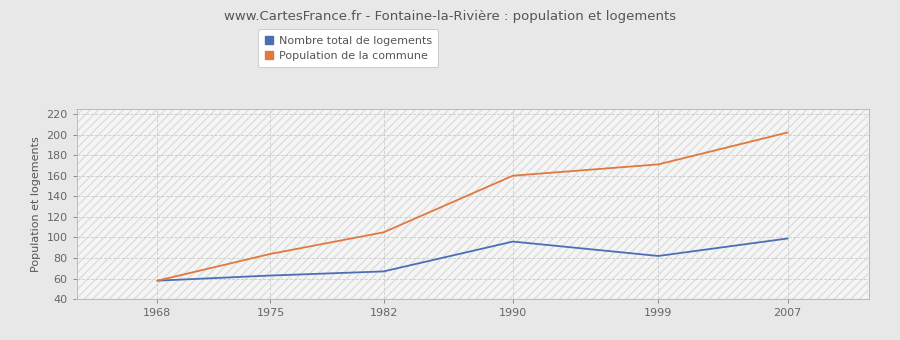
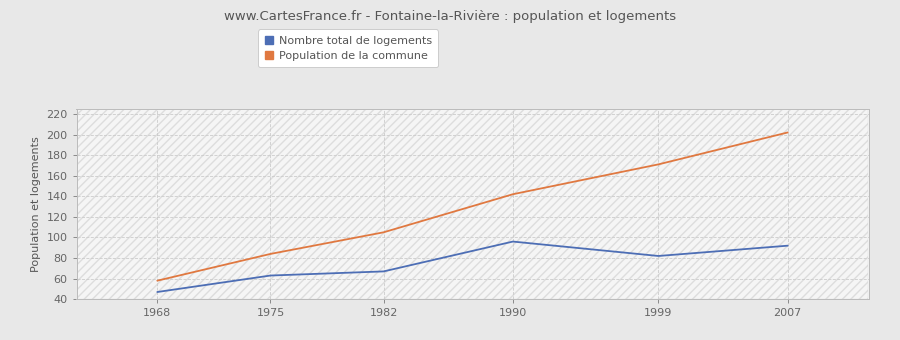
Nombre total de logements/1968: 58 -> 47
Population de la commune/1990: 160 -> 142
Nombre total de logements/2007: 99 -> 92
